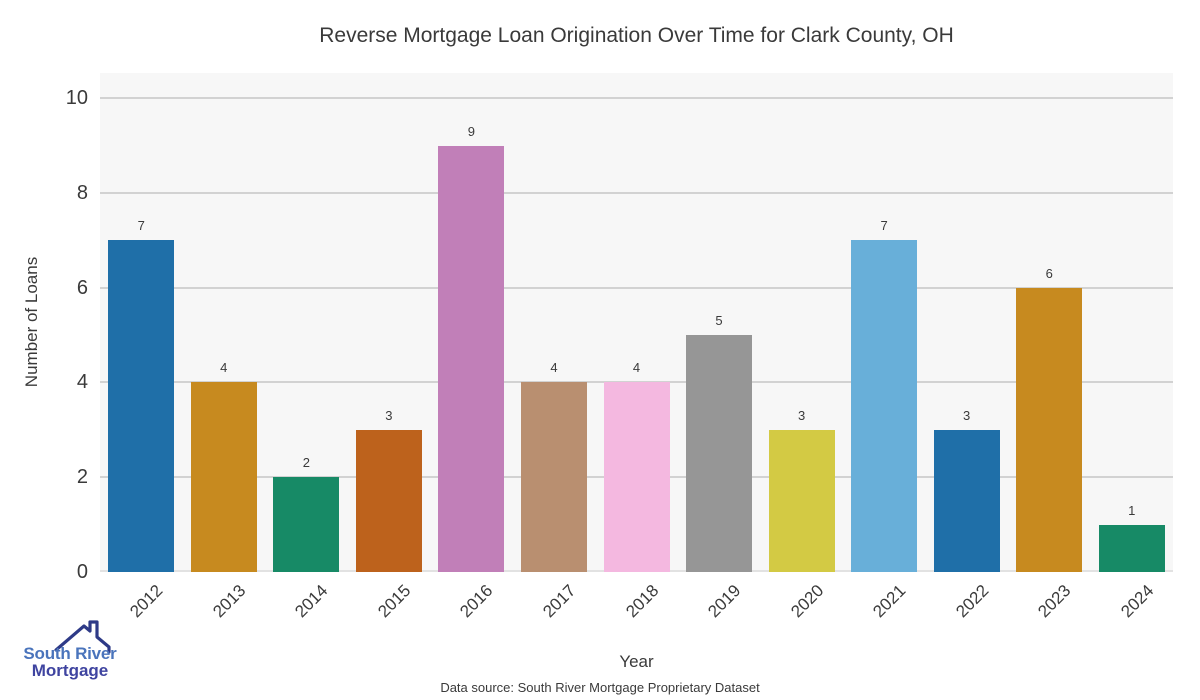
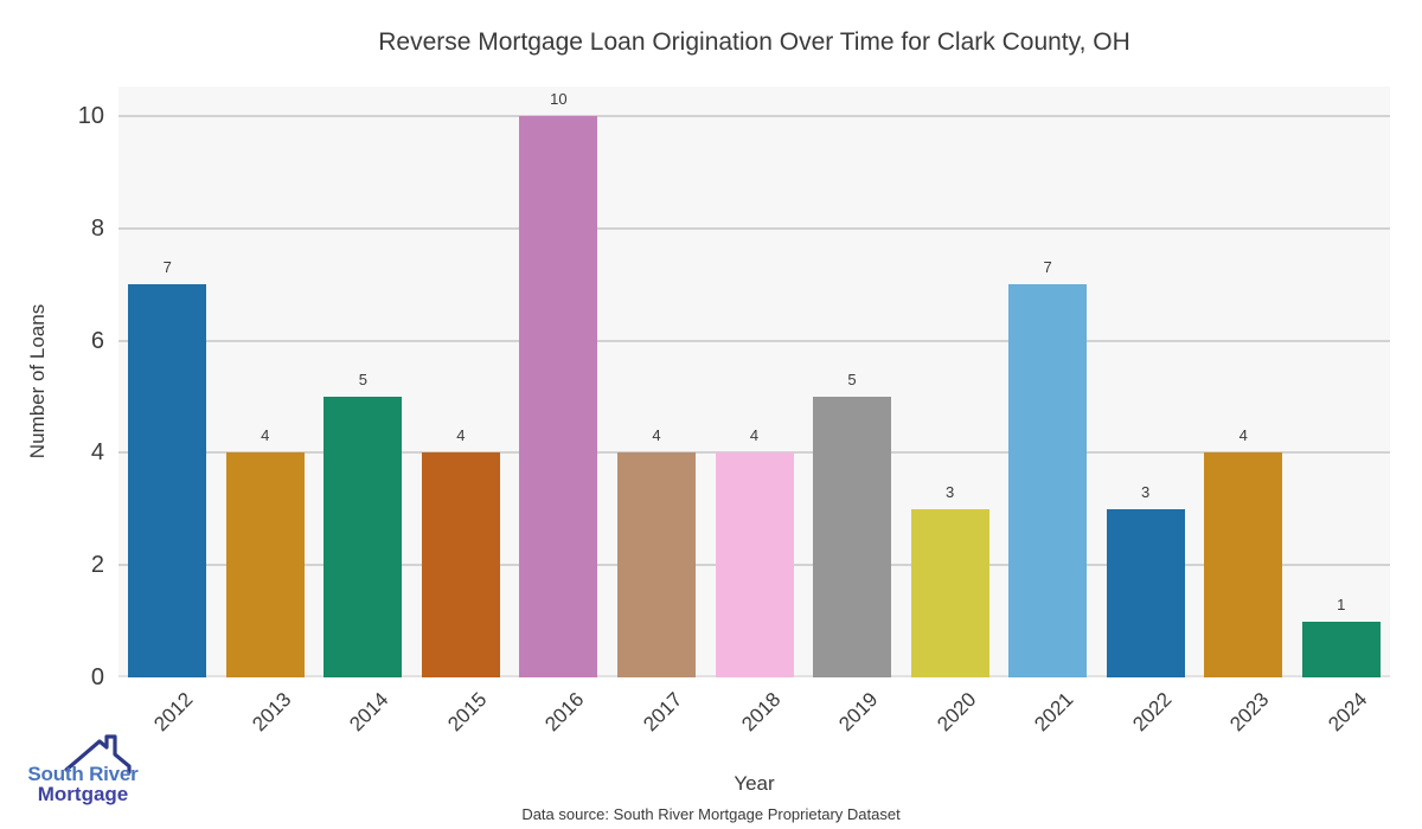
2014: 2 -> 5
2015: 3 -> 4
2016: 9 -> 10
2023: 6 -> 4
